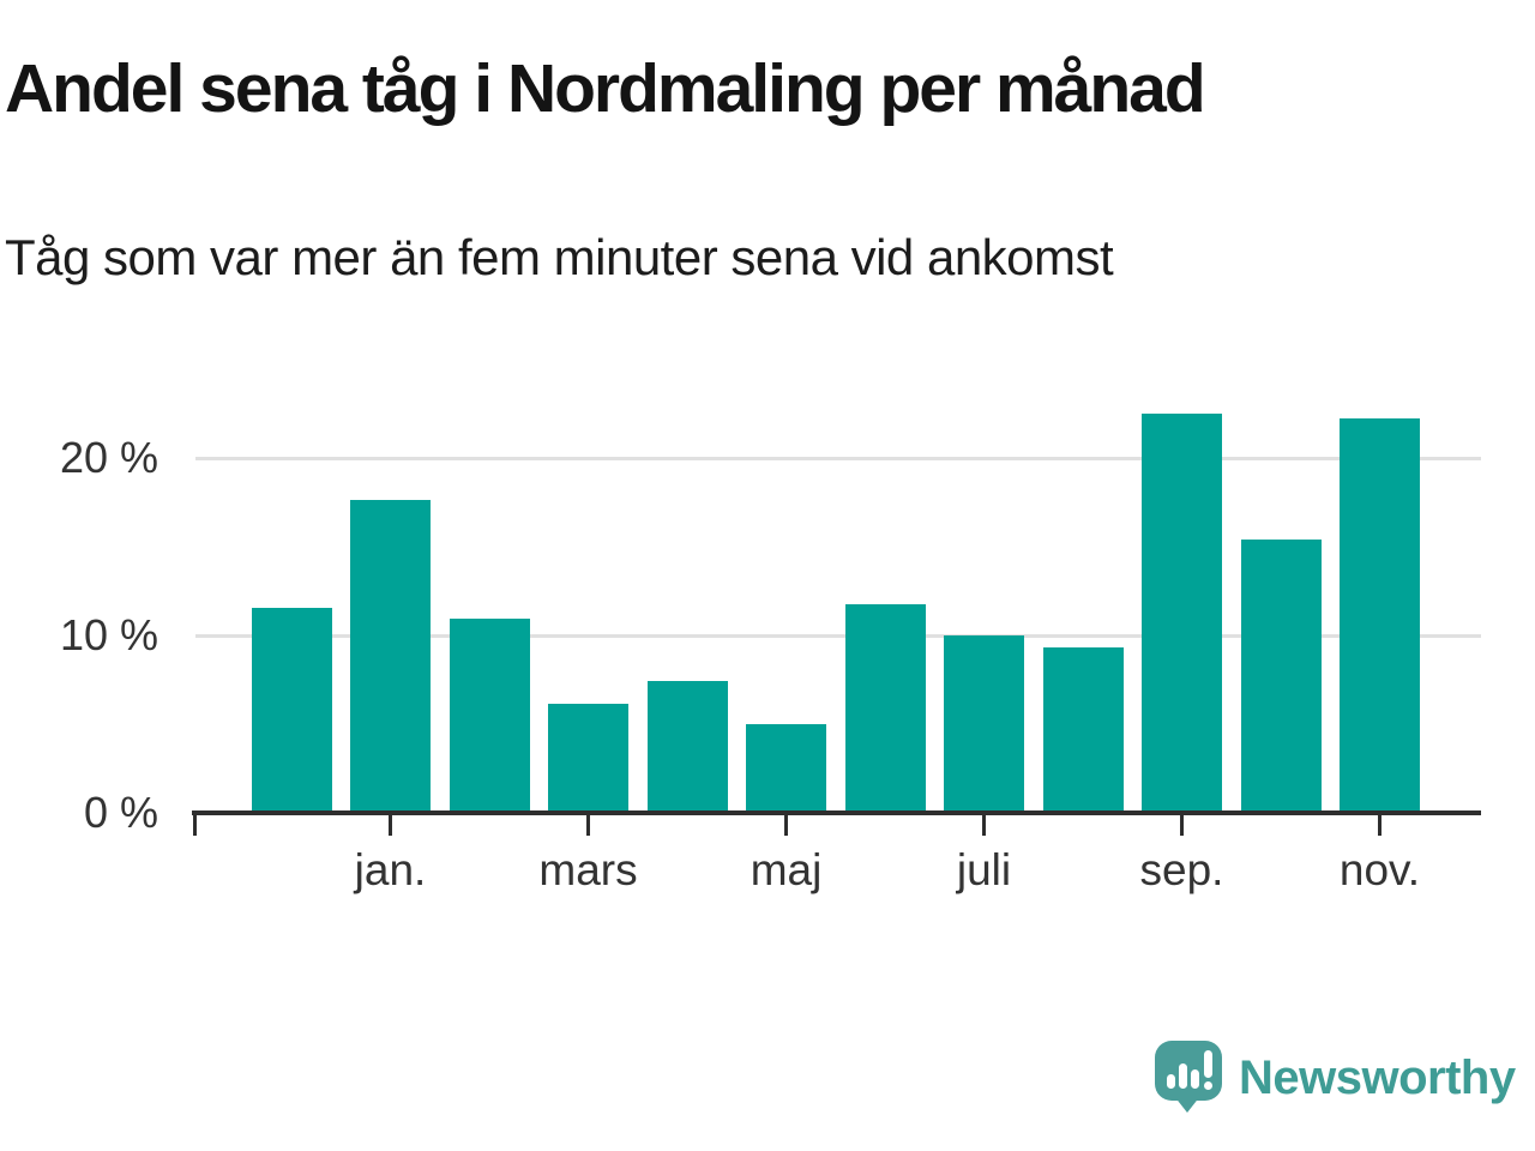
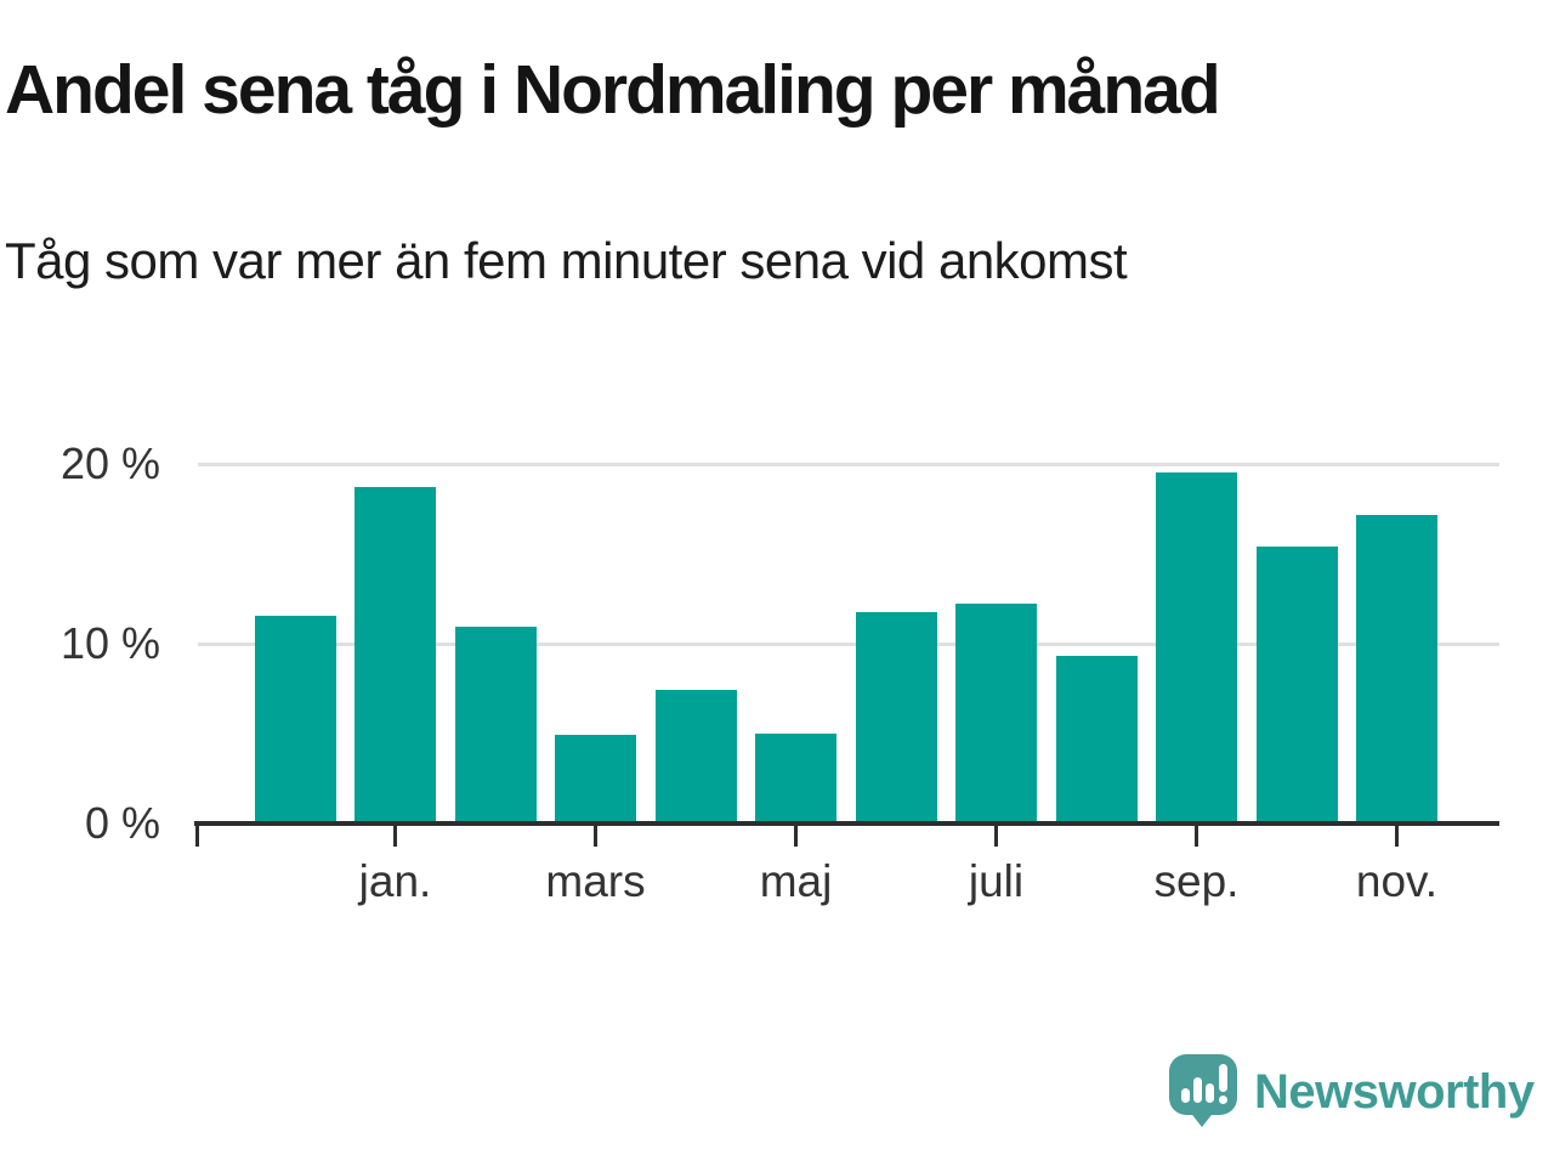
jan.: 17.7% -> 18.8%
mars: 6.2% -> 5.0%
juli: 10.1% -> 12.3%
sep.: 22.6% -> 19.6%
nov.: 22.3% -> 17.2%
